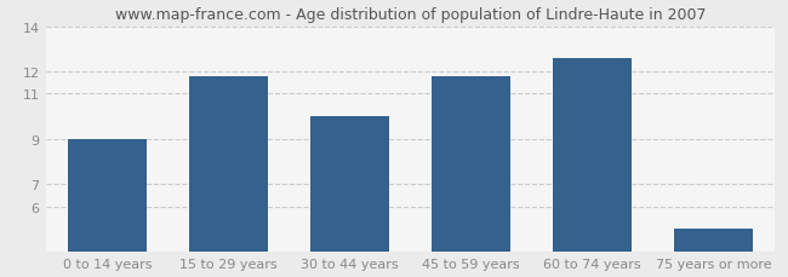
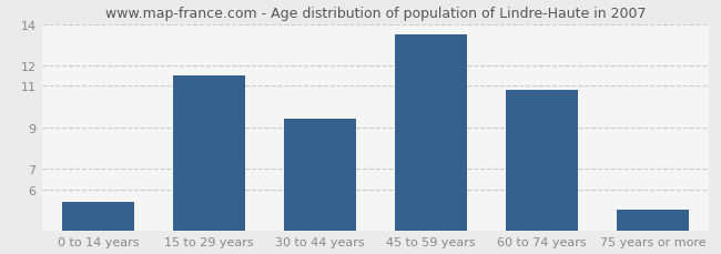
0 to 14 years: 9.0 -> 5.4
15 to 29 years: 11.8 -> 11.5
30 to 44 years: 10.0 -> 9.4
45 to 59 years: 11.8 -> 13.5
60 to 74 years: 12.6 -> 10.8
